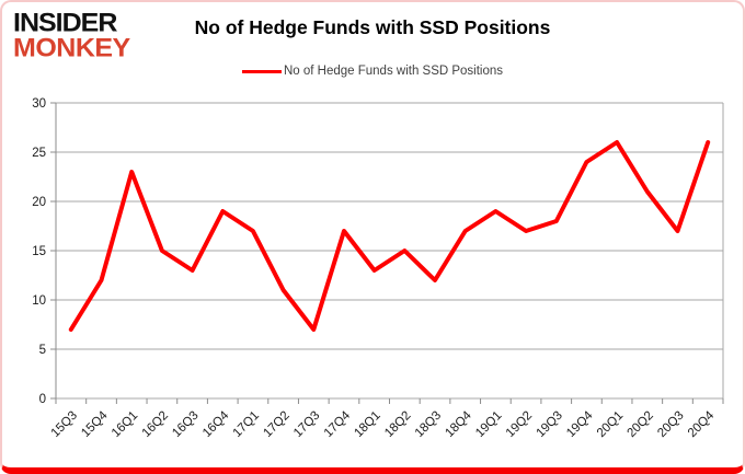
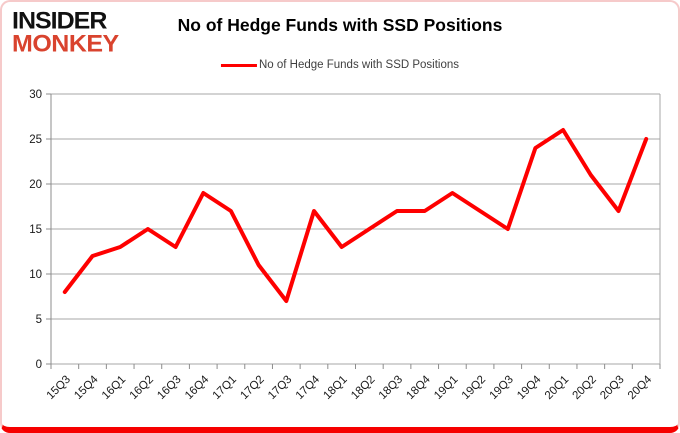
15Q3: 7 -> 8
16Q1: 23 -> 13
18Q3: 12 -> 17
19Q3: 18 -> 15
20Q4: 26 -> 25
